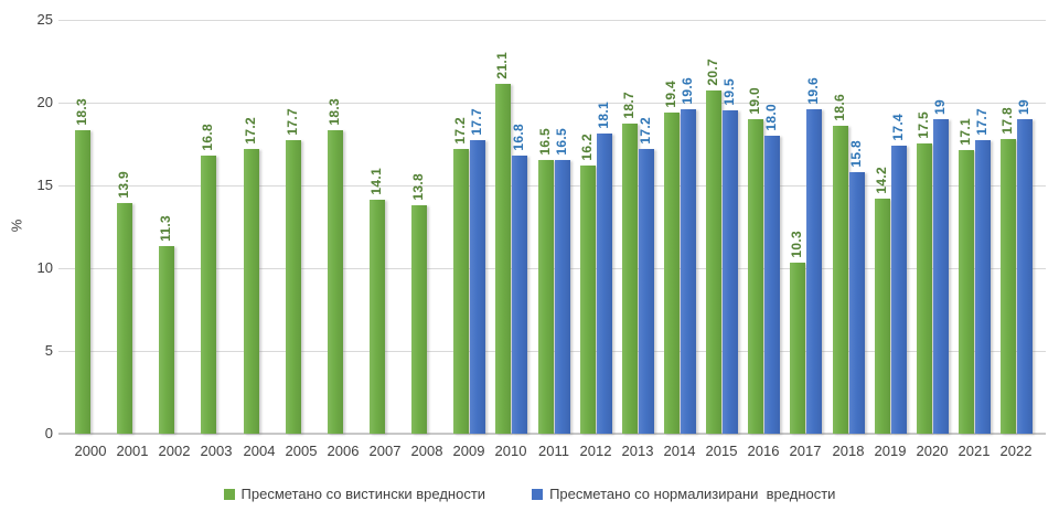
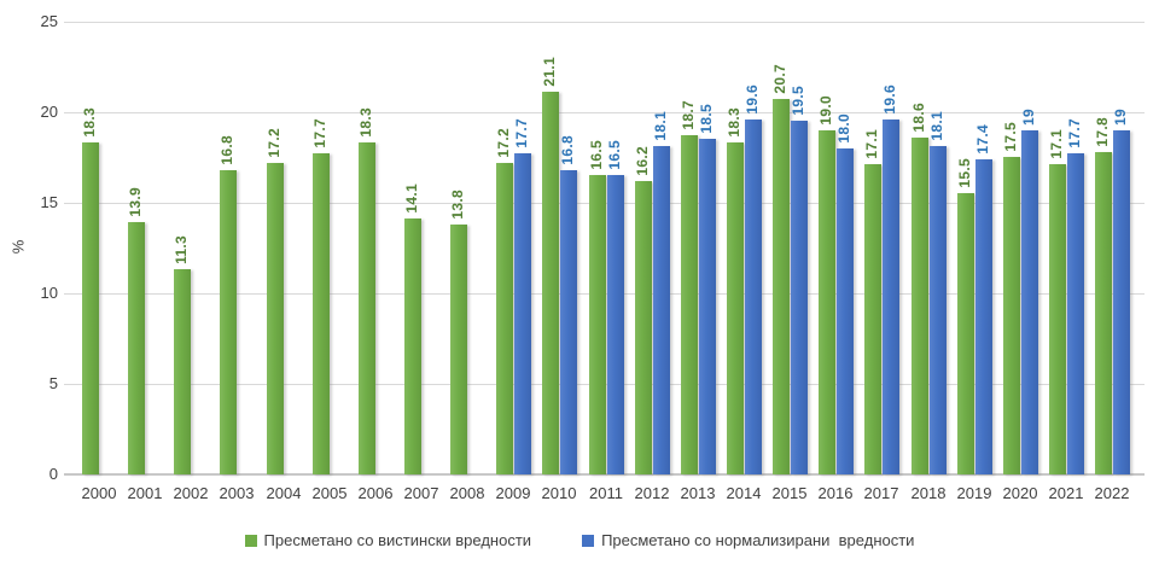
Пресметано со нормализирани вредности/2013: 17.2 -> 18.5
Пресметано со вистински вредности/2014: 19.4 -> 18.3
Пресметано со вистински вредности/2017: 10.3 -> 17.1
Пресметано со нормализирани вредности/2018: 15.8 -> 18.1
Пресметано со вистински вредности/2019: 14.2 -> 15.5
